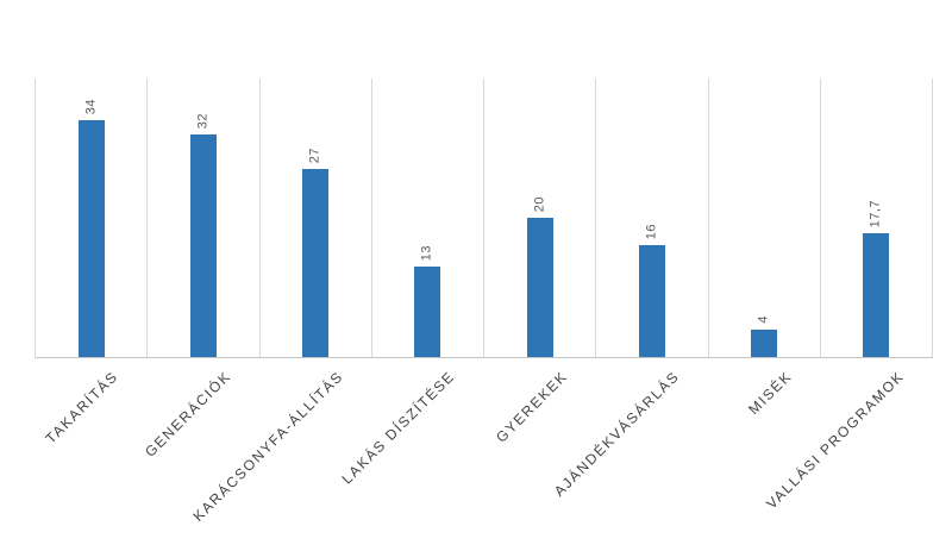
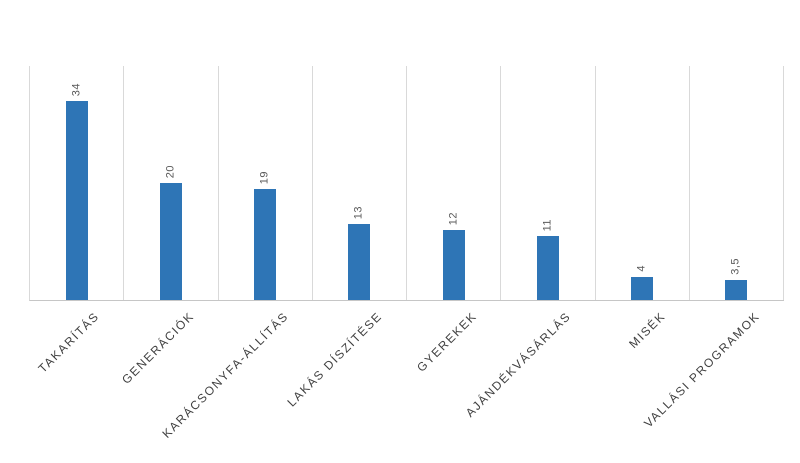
GENERÁCIÓK: 32 -> 20
KARÁCSONYFA-ÁLLÍTÁS: 27 -> 19
GYEREKEK: 20 -> 12
AJÁNDÉKVÁSÁRLÁS: 16 -> 11
VALLÁSI PROGRAMOK: 17,7 -> 3,5
